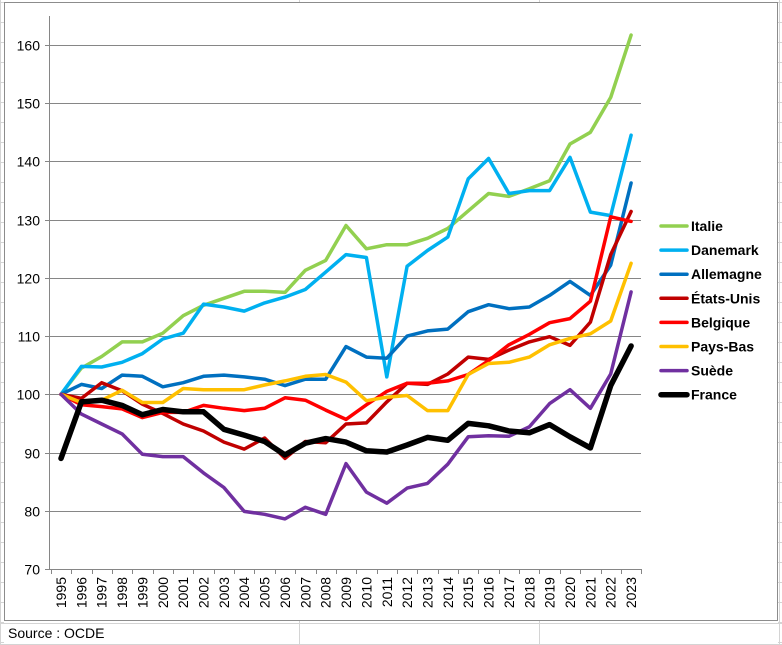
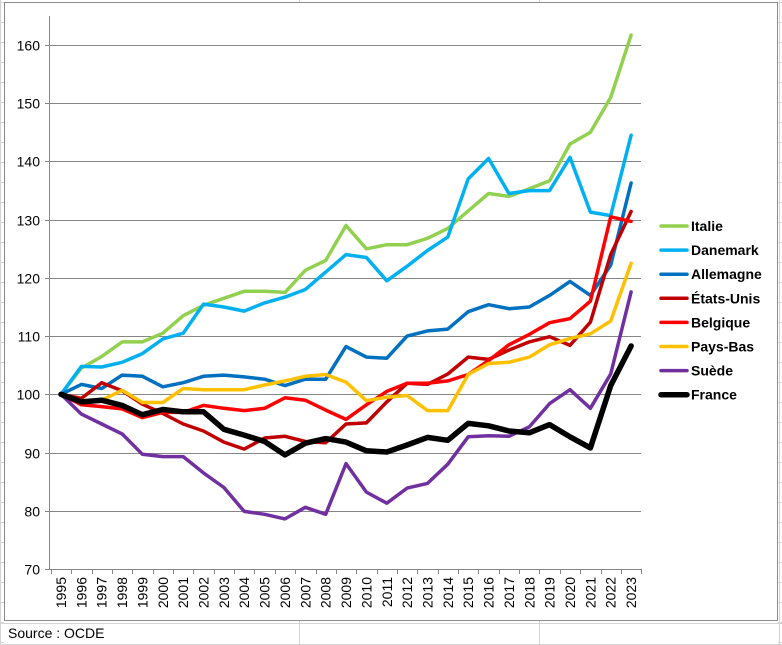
France/1995: 89 -> 100
États-Unis/2006: 89 -> 93
Danemark/2011: 103 -> 120
